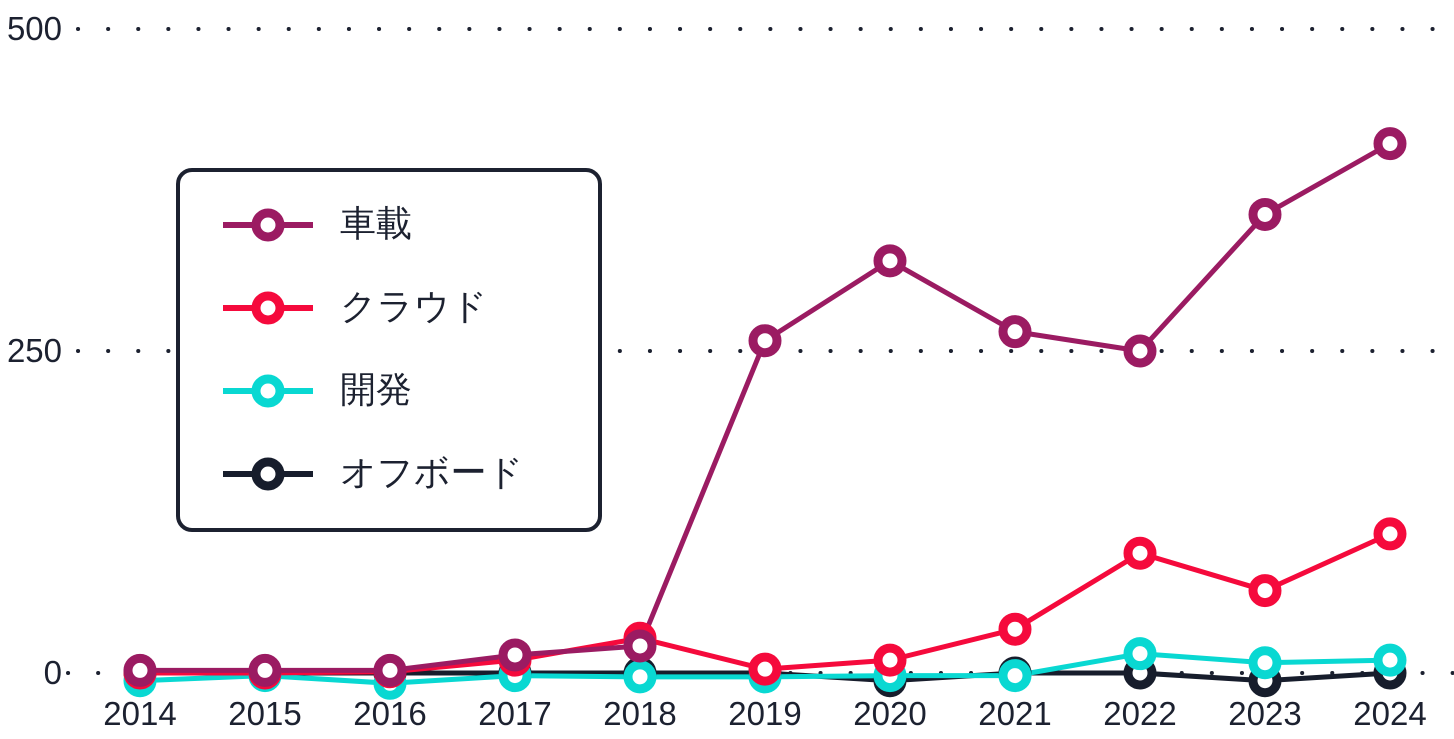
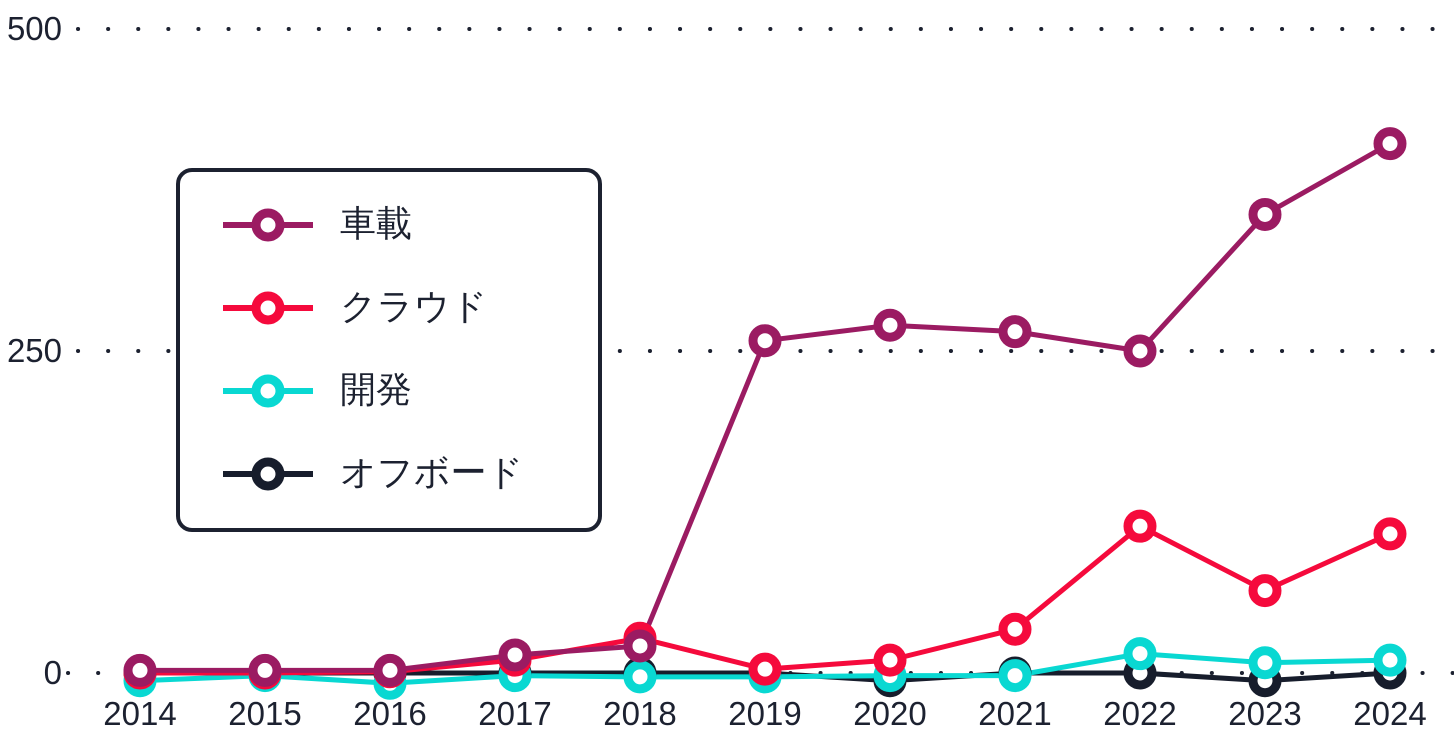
車載/2020: 320 -> 270
クラウド/2022: 93 -> 114
